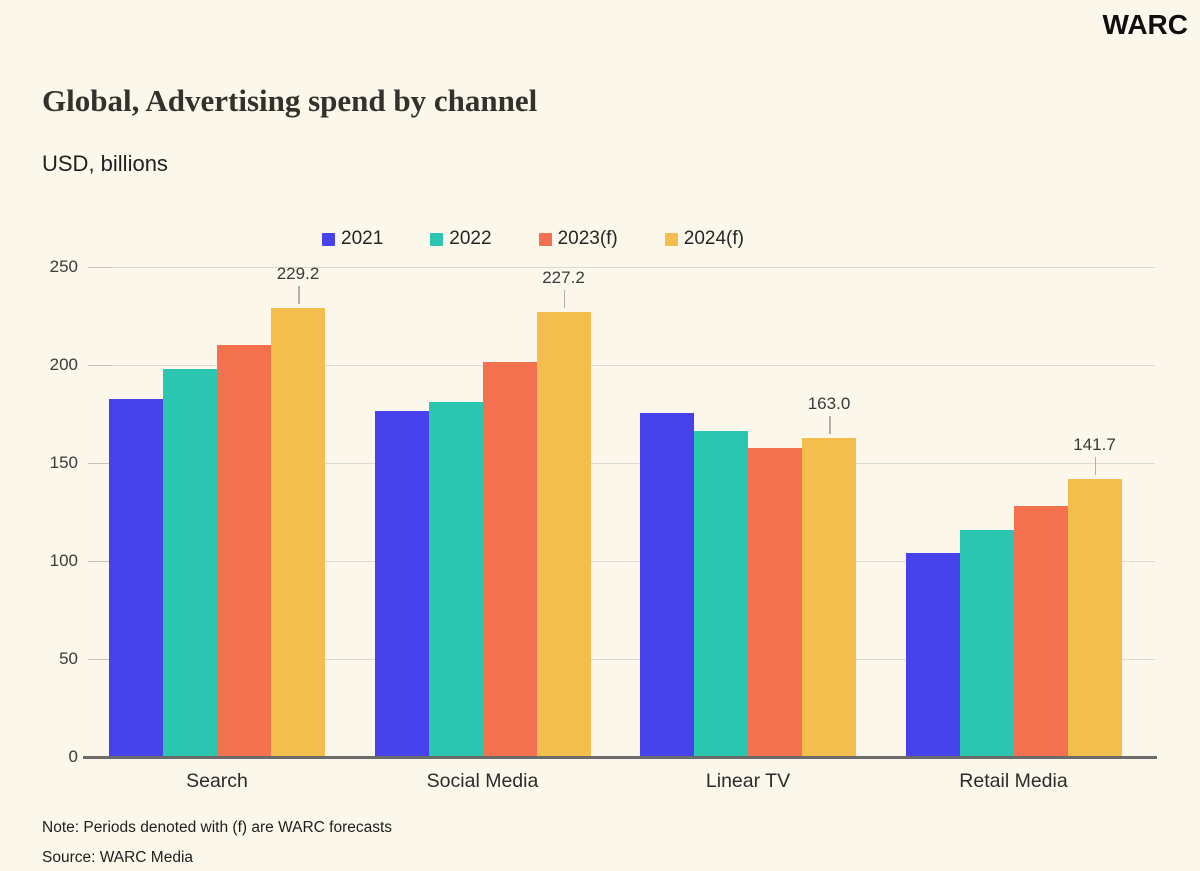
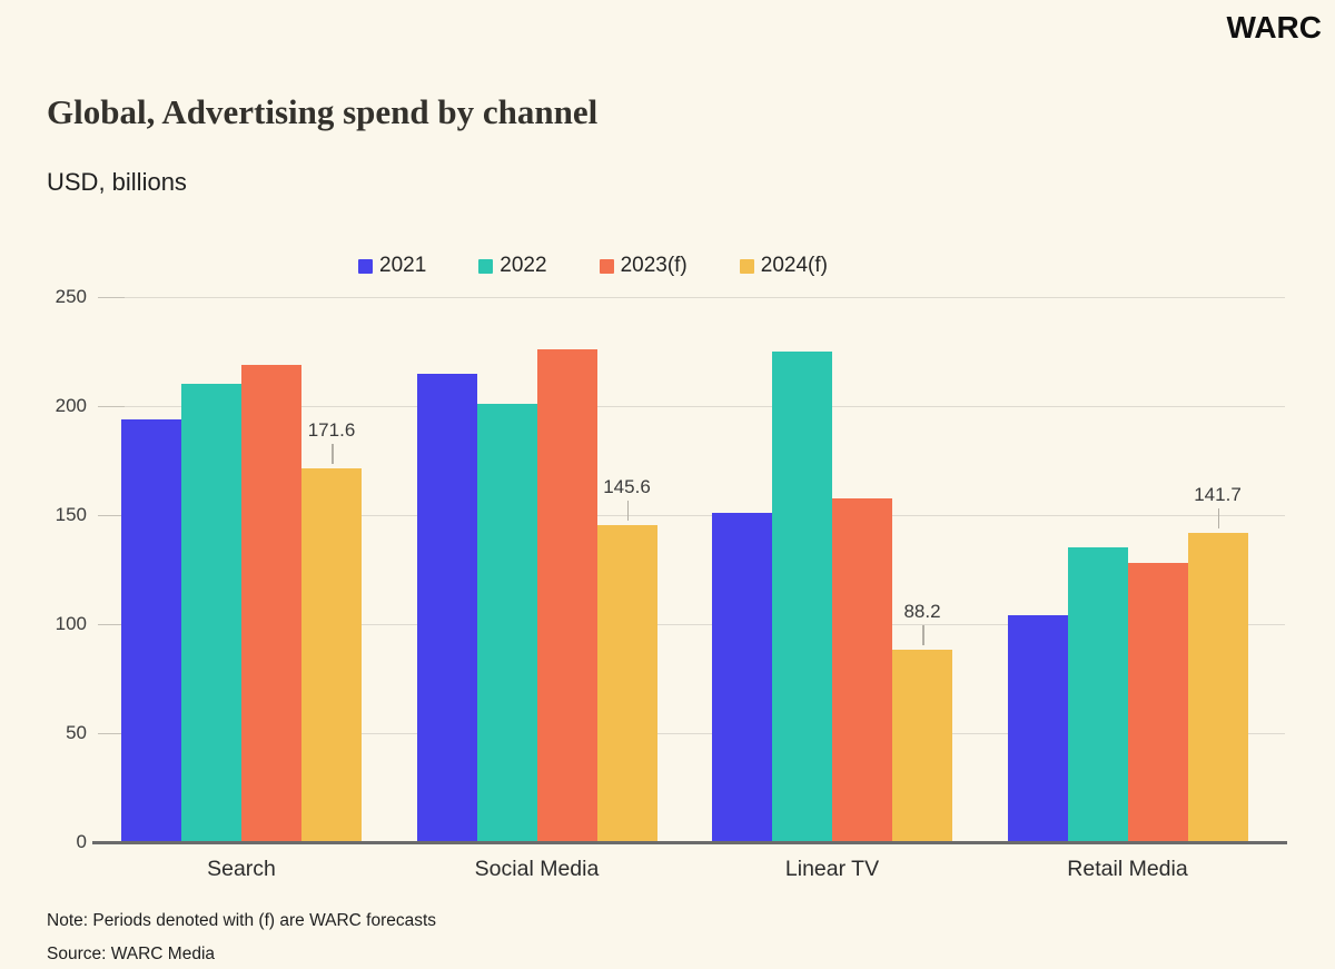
2021/Search: 183 -> 194
2022/Search: 198 -> 210
2023(f)/Search: 210 -> 219
2024(f)/Search: 229.2 -> 171.6
2021/Social Media: 177 -> 215
2022/Social Media: 181 -> 201
2023(f)/Social Media: 202 -> 226
2024(f)/Social Media: 227.2 -> 145.6
2021/Linear TV: 176 -> 151
2022/Linear TV: 166 -> 225
2024(f)/Linear TV: 163.0 -> 88.2
2022/Retail Media: 116 -> 135
